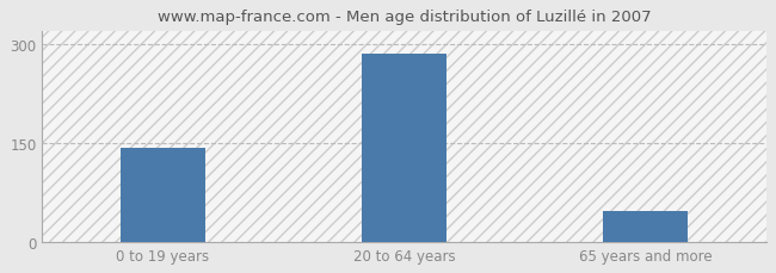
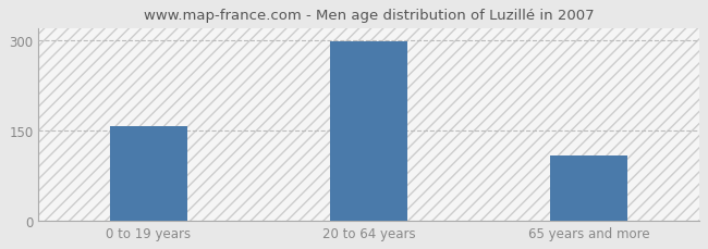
0 to 19 years: 143 -> 156
20 to 64 years: 285 -> 298
65 years and more: 47 -> 108
